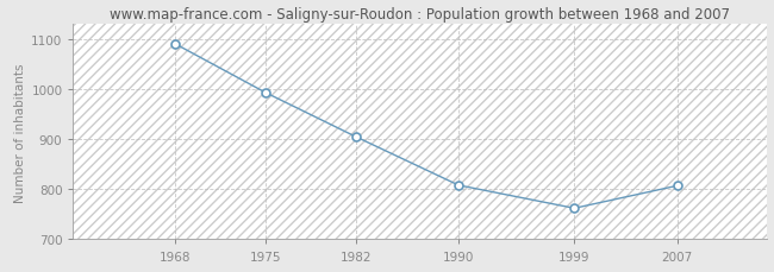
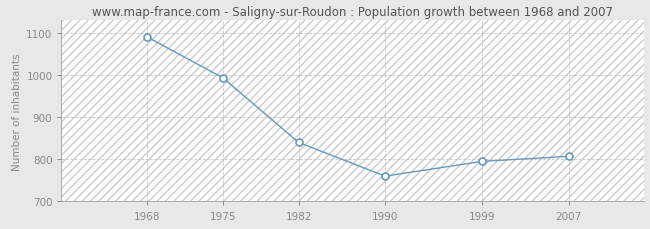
1982: 905 -> 840
1990: 808 -> 760
1999: 762 -> 795
